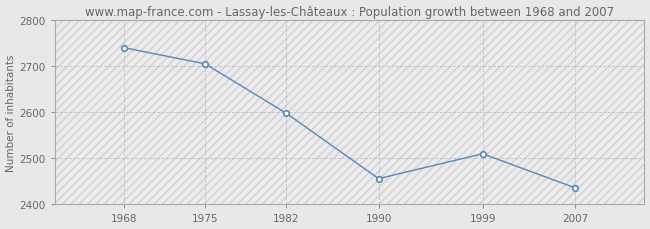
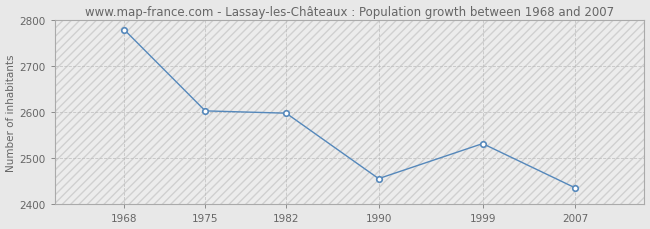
1968: 2740 -> 2779
1975: 2705 -> 2603
1999: 2510 -> 2532
